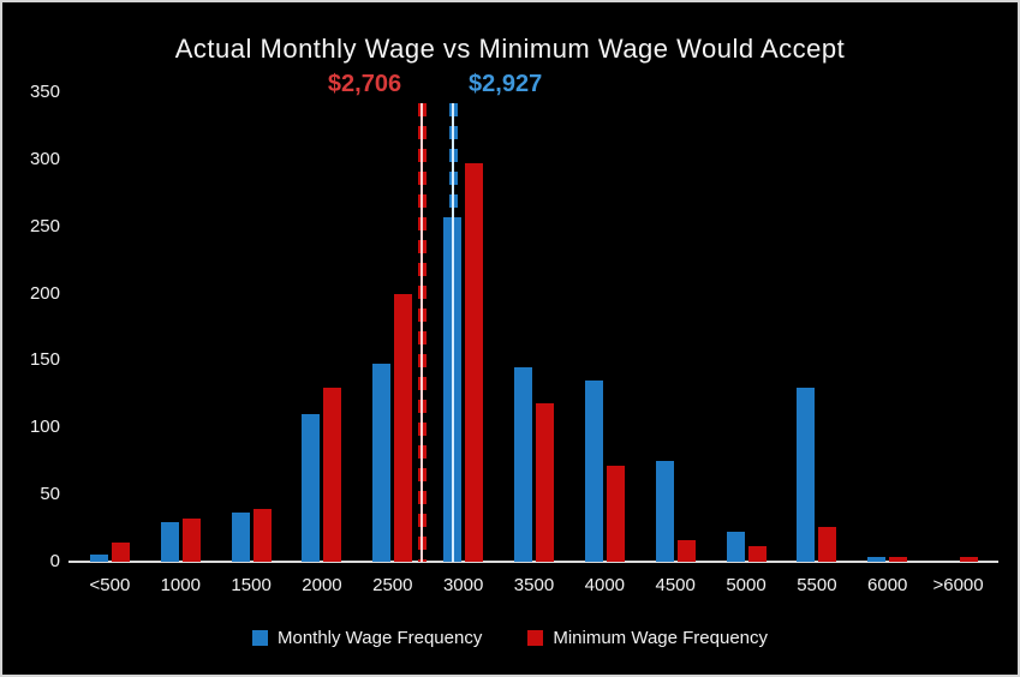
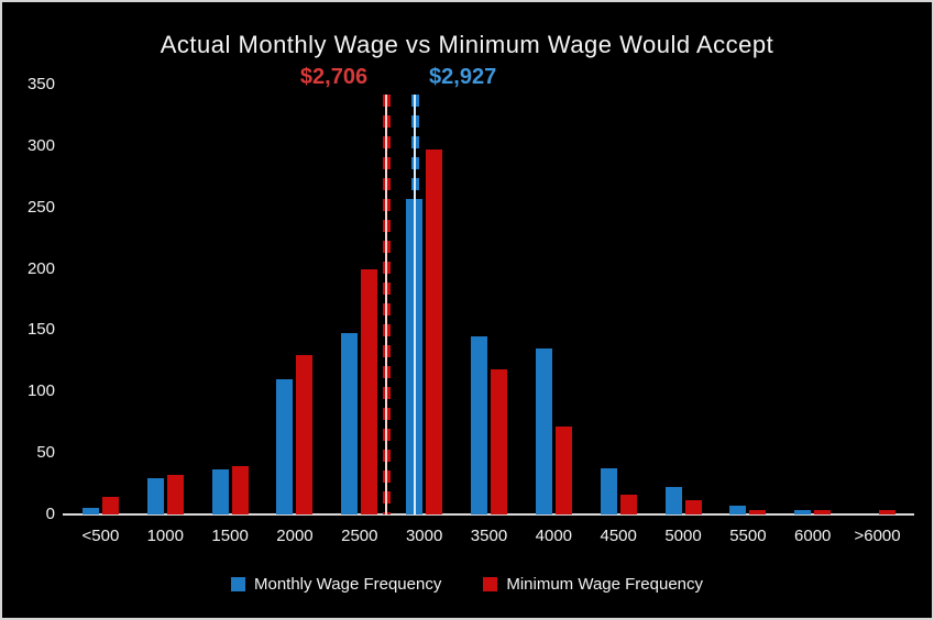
Monthly Wage Frequency/4500: 75 -> 38
Monthly Wage Frequency/5500: 130 -> 7
Minimum Wage Frequency/5500: 26 -> 4
